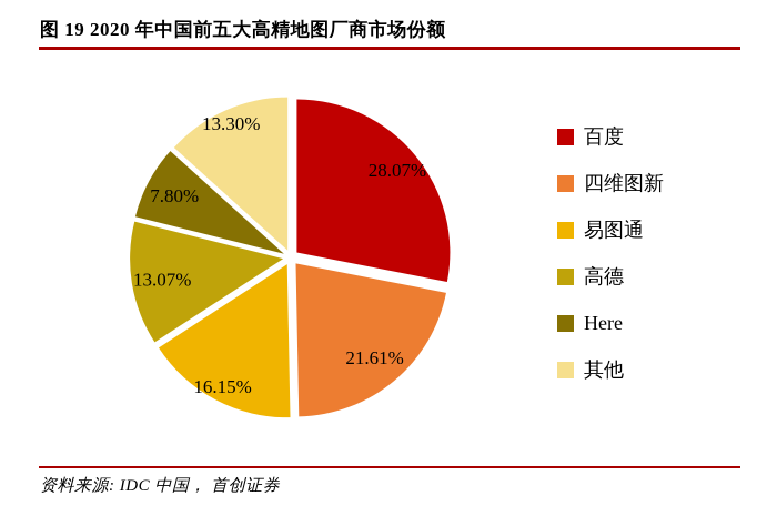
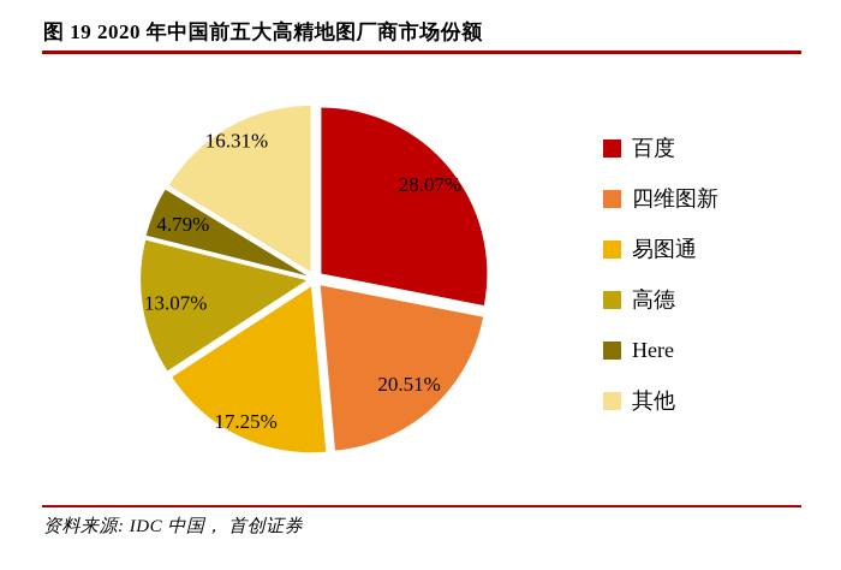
四维图新: 21.61% -> 20.51%
易图通: 16.15% -> 17.25%
Here: 7.80% -> 4.79%
其他: 13.30% -> 16.31%
